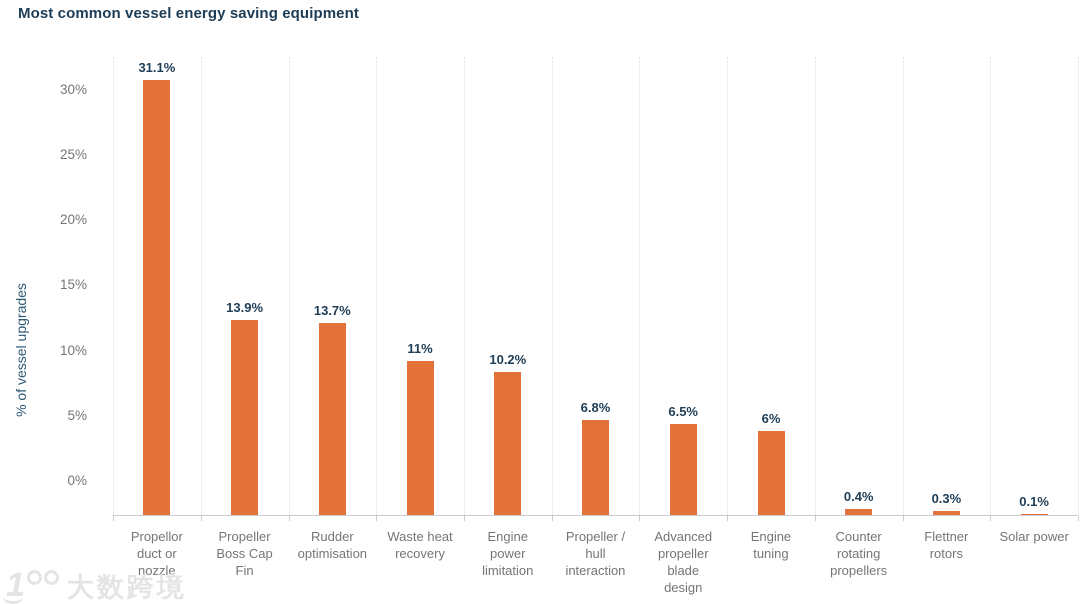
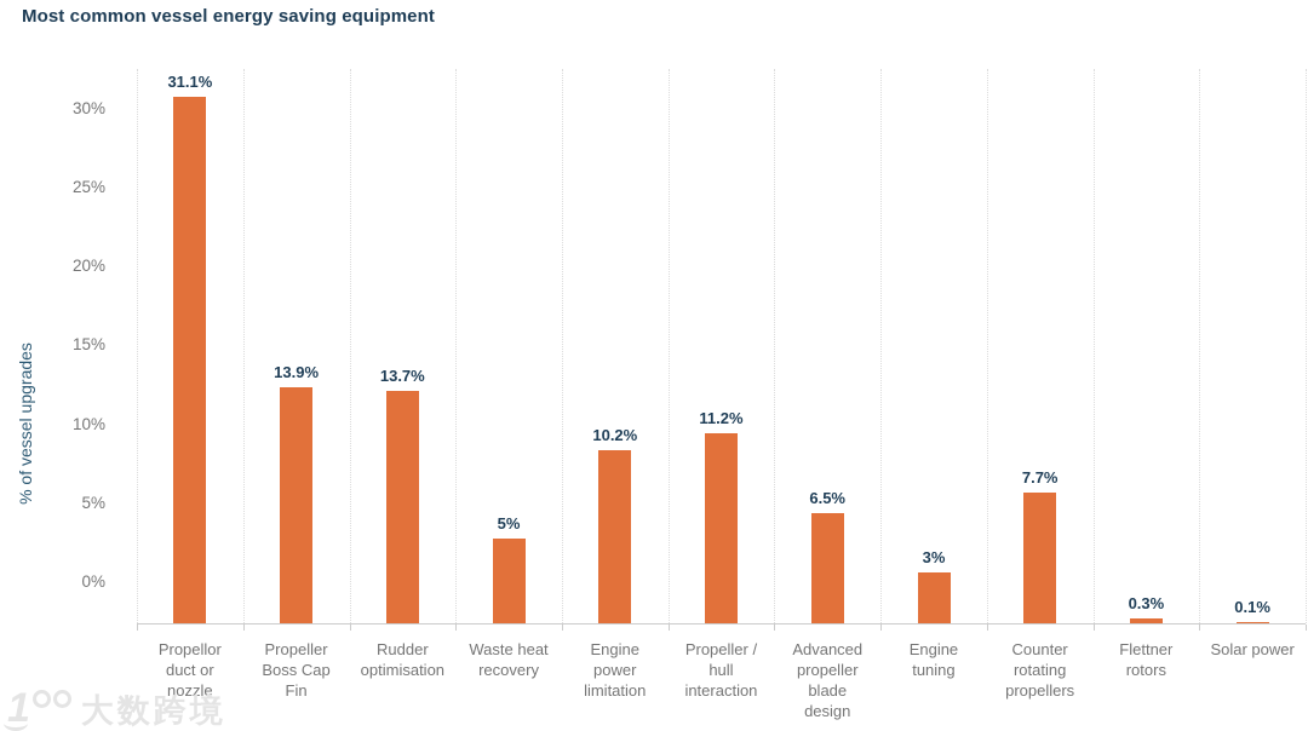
Waste heat recovery: 11% -> 5%
Propeller / hull interaction: 6.8% -> 11.2%
Engine tuning: 6% -> 3%
Counter rotating propellers: 0.4% -> 7.7%
